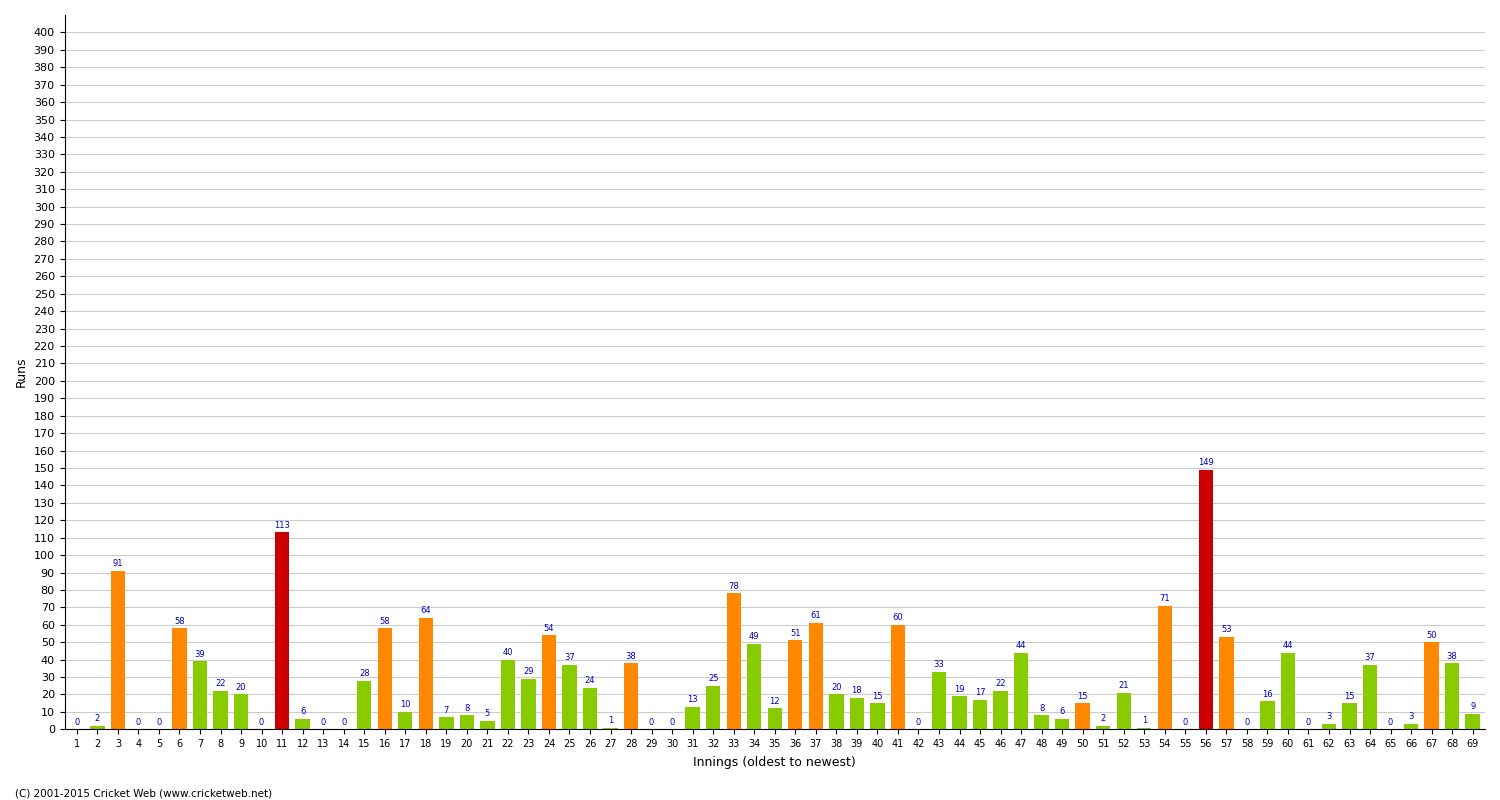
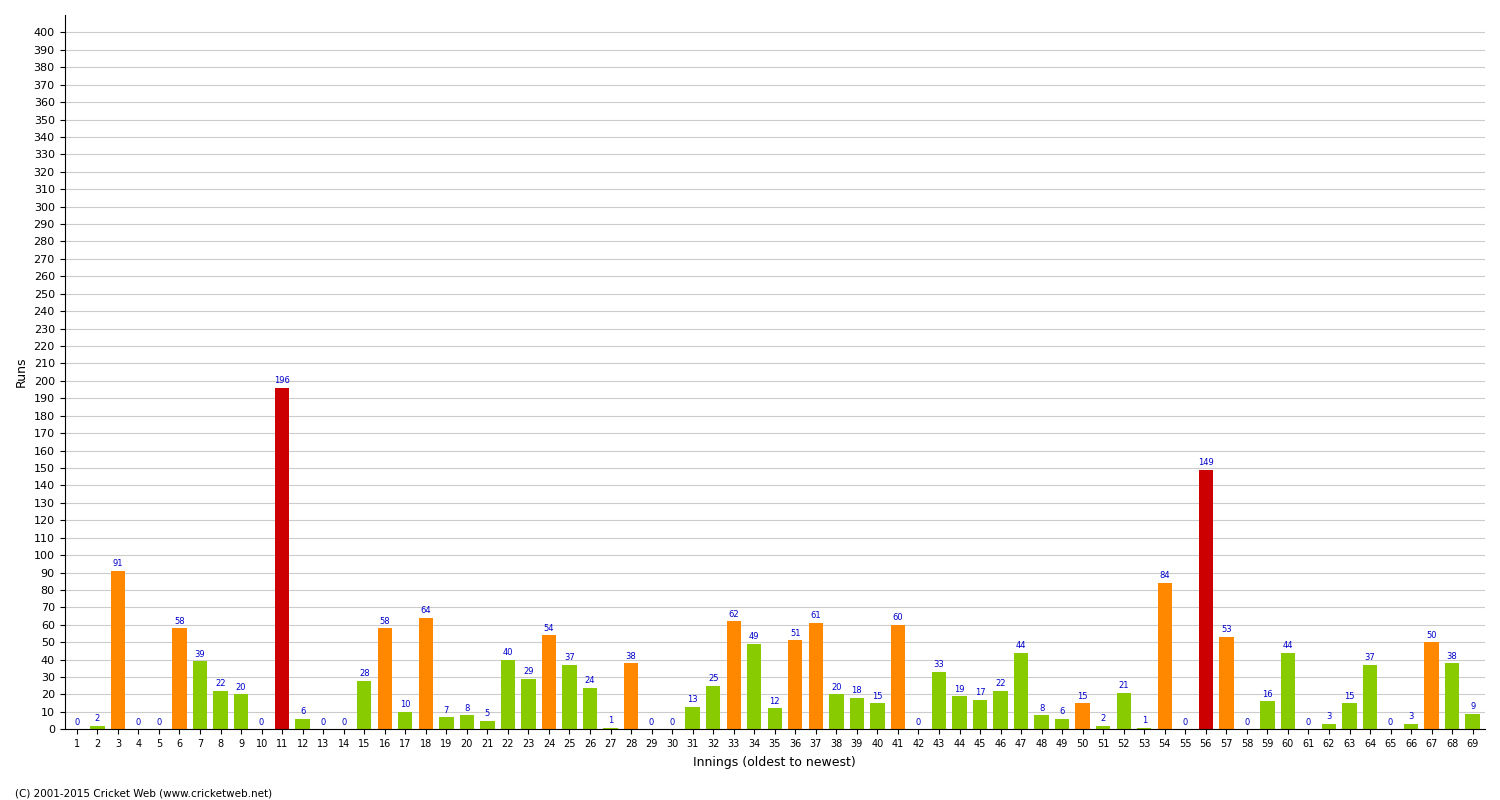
11: 113 -> 196
33: 78 -> 62
54: 71 -> 84
